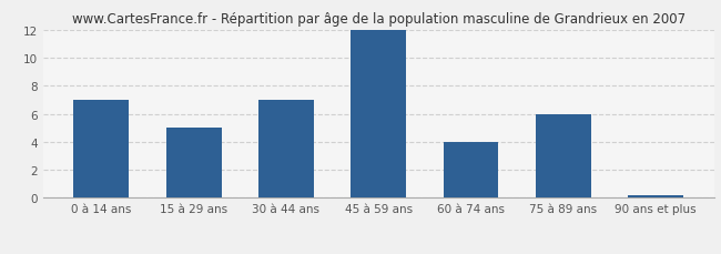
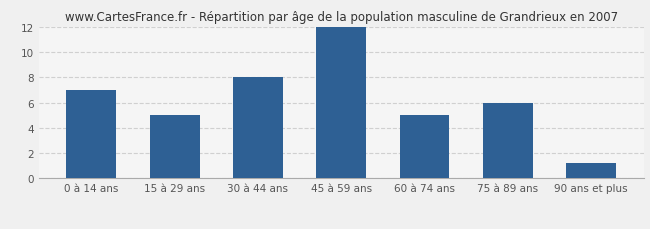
30 à 44 ans: 7.0 -> 8.0
60 à 74 ans: 4.0 -> 5.0
90 ans et plus: 0.2 -> 1.2
